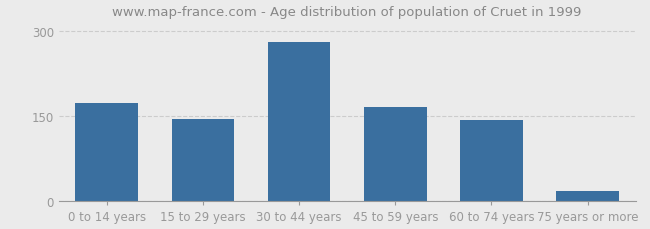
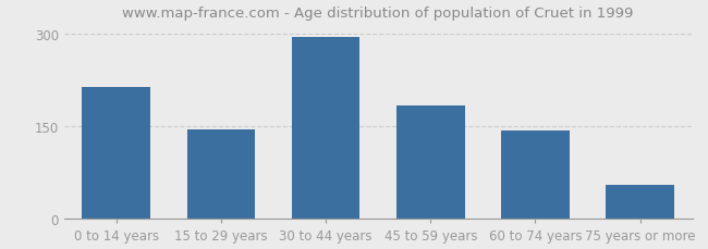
0 to 14 years: 173 -> 214
30 to 44 years: 281 -> 296
45 to 59 years: 166 -> 184
75 years or more: 18 -> 56
